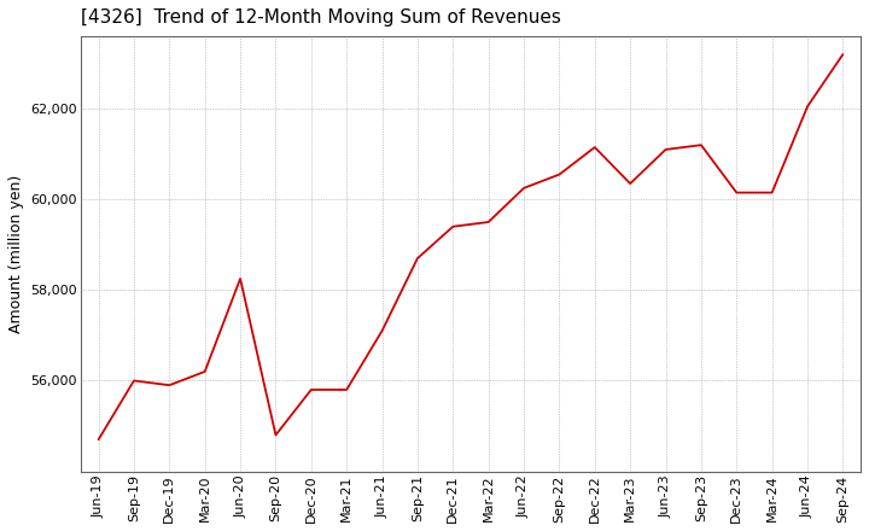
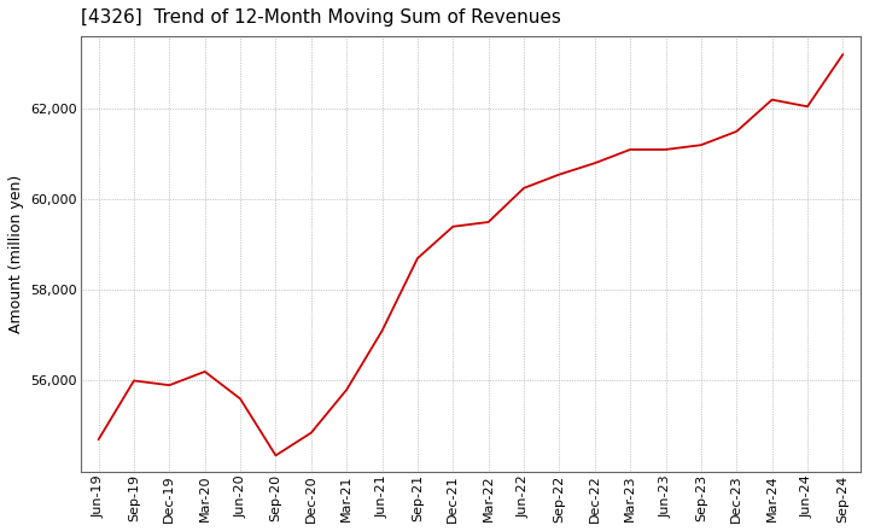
Jun-20: 58,250 -> 55,600
Sep-20: 54,800 -> 54,350
Dec-20: 55,800 -> 54,850
Dec-22: 61,150 -> 60,800
Mar-23: 60,350 -> 61,100
Dec-23: 60,150 -> 61,500
Mar-24: 60,150 -> 62,200
